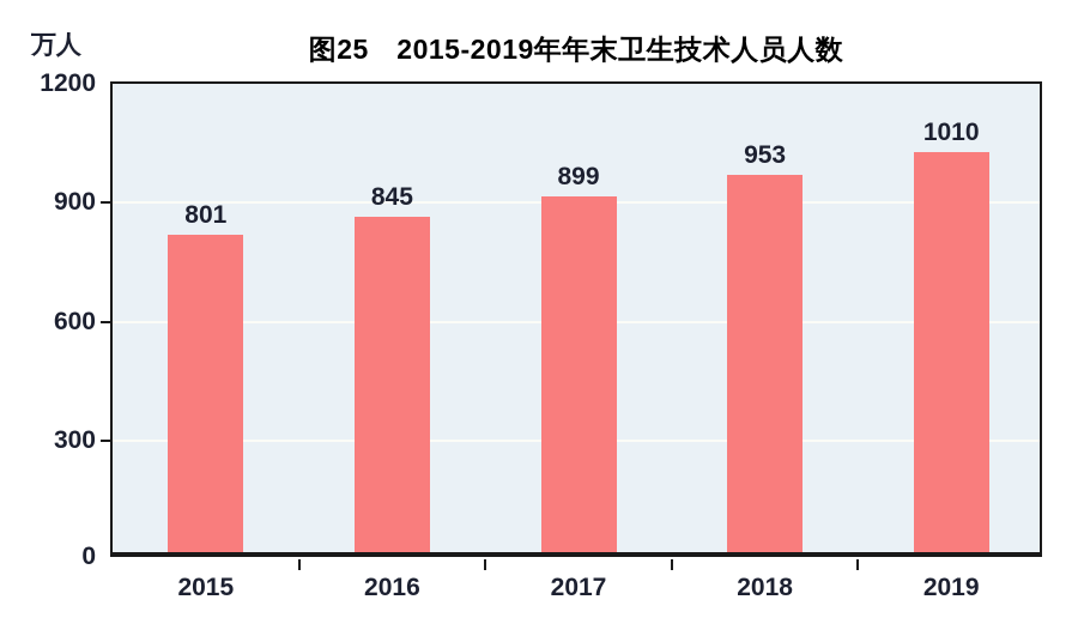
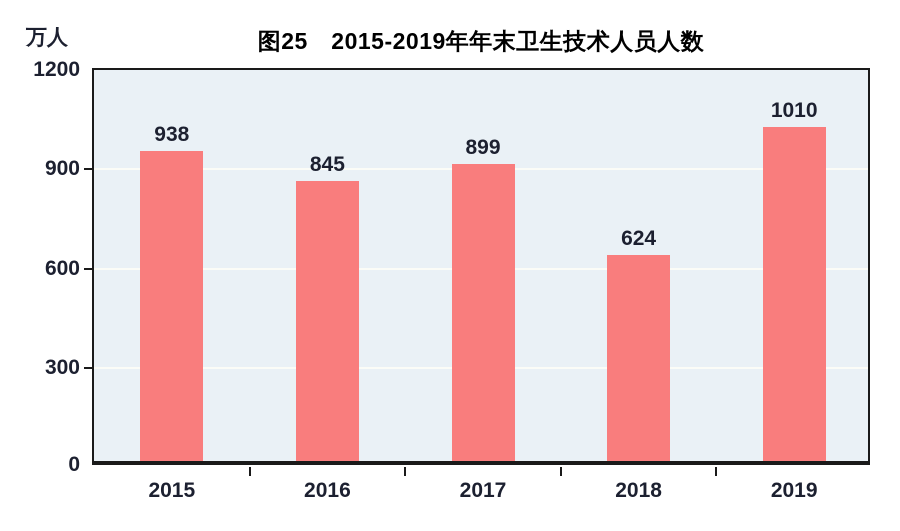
2015: 801 -> 938
2018: 953 -> 624
